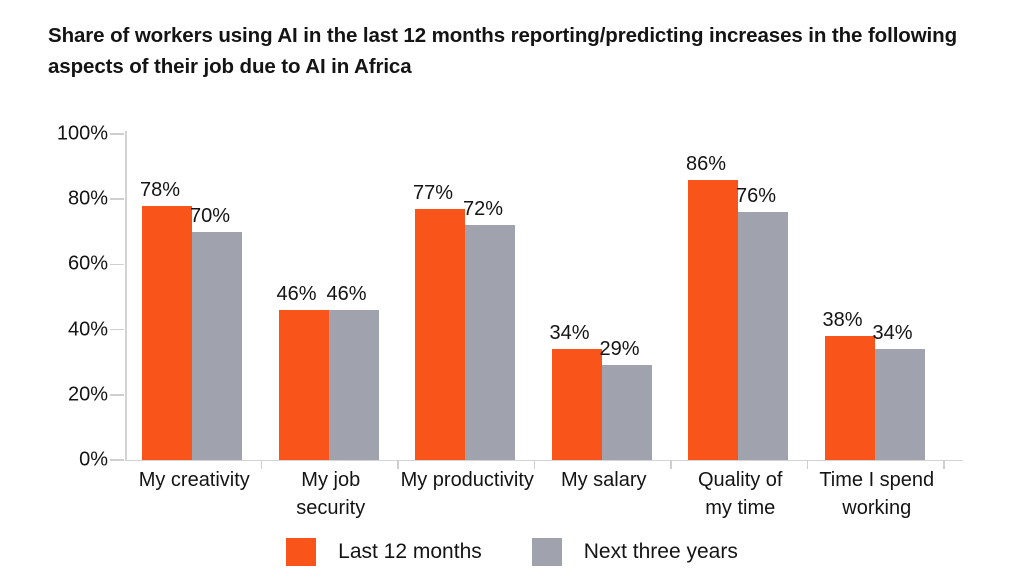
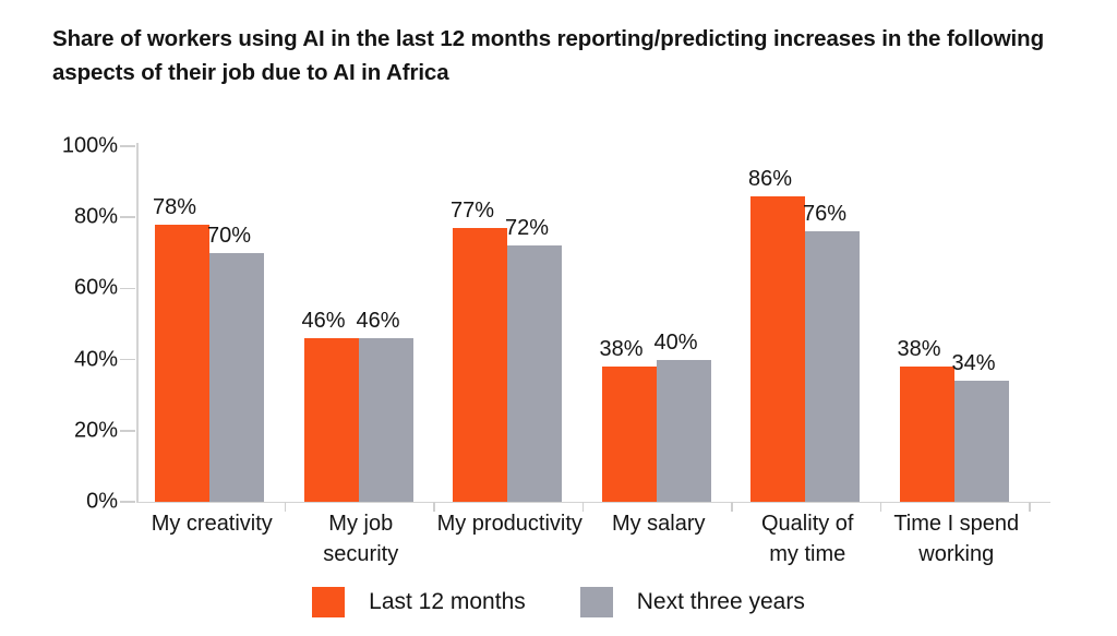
Last 12 months/My salary: 34% -> 38%
Next three years/My salary: 29% -> 40%
